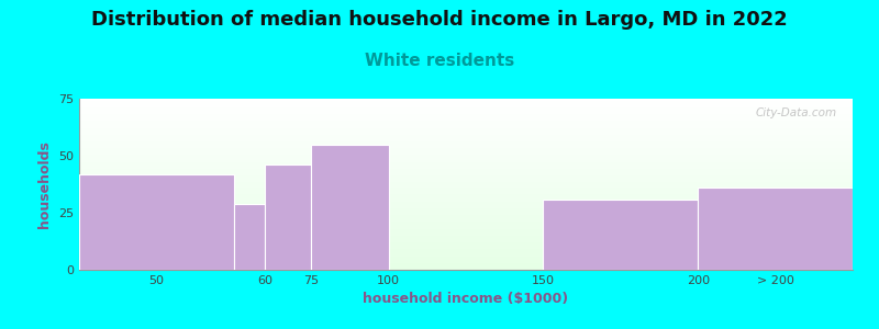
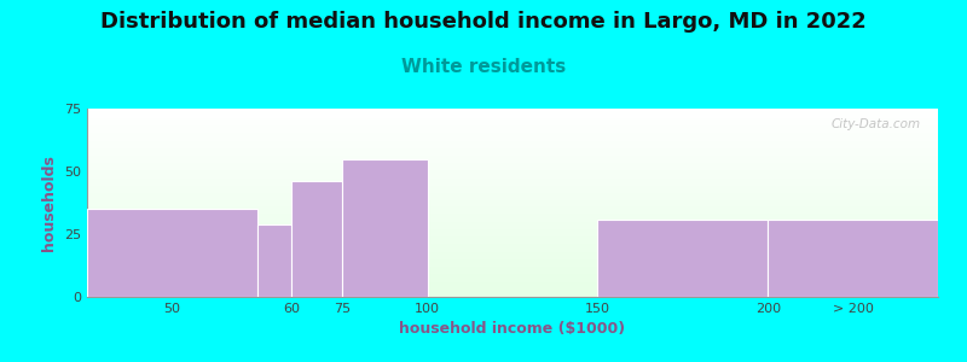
50: 42 -> 35
> 200: 36 -> 31
